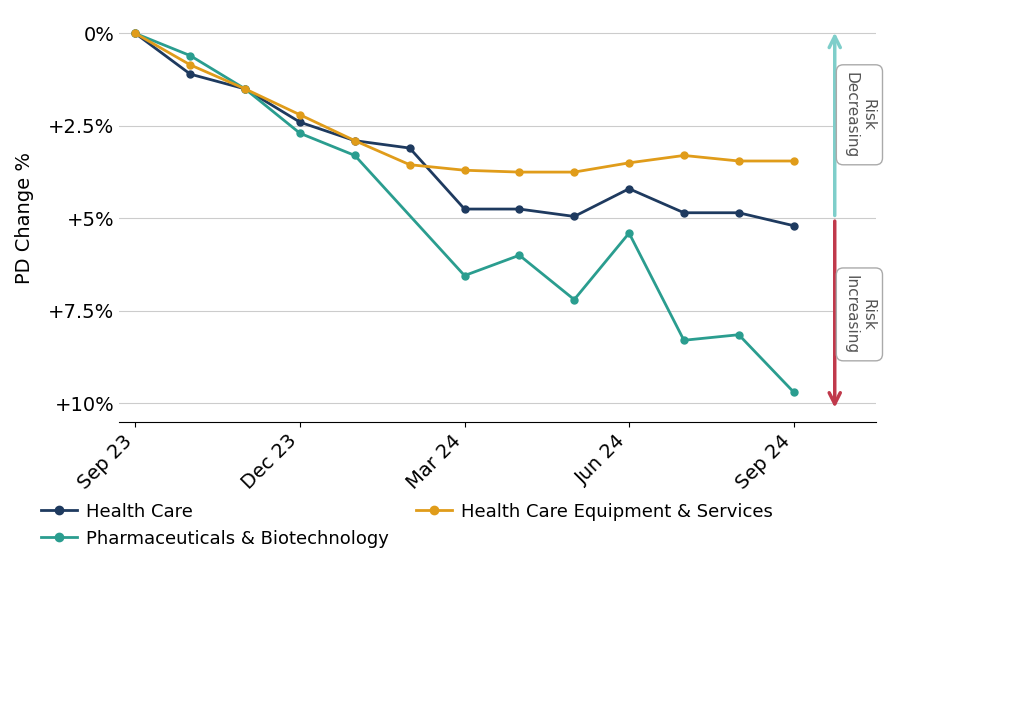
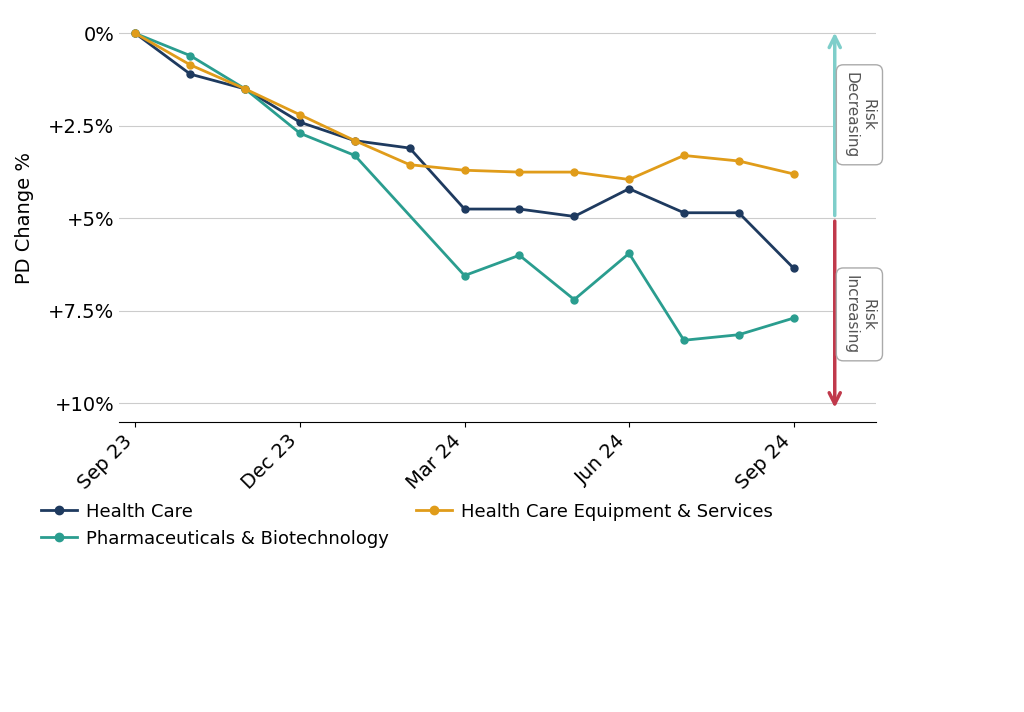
Pharmaceuticals & Biotechnology/Jun 24: 5.40% -> 5.95%
Health Care Equipment & Services/Jun 24: 3.50% -> 3.95%
Health Care/Sep 24: 5.20% -> 6.35%
Pharmaceuticals & Biotechnology/Sep 24: 9.70% -> 7.70%
Health Care Equipment & Services/Sep 24: 3.45% -> 3.80%
